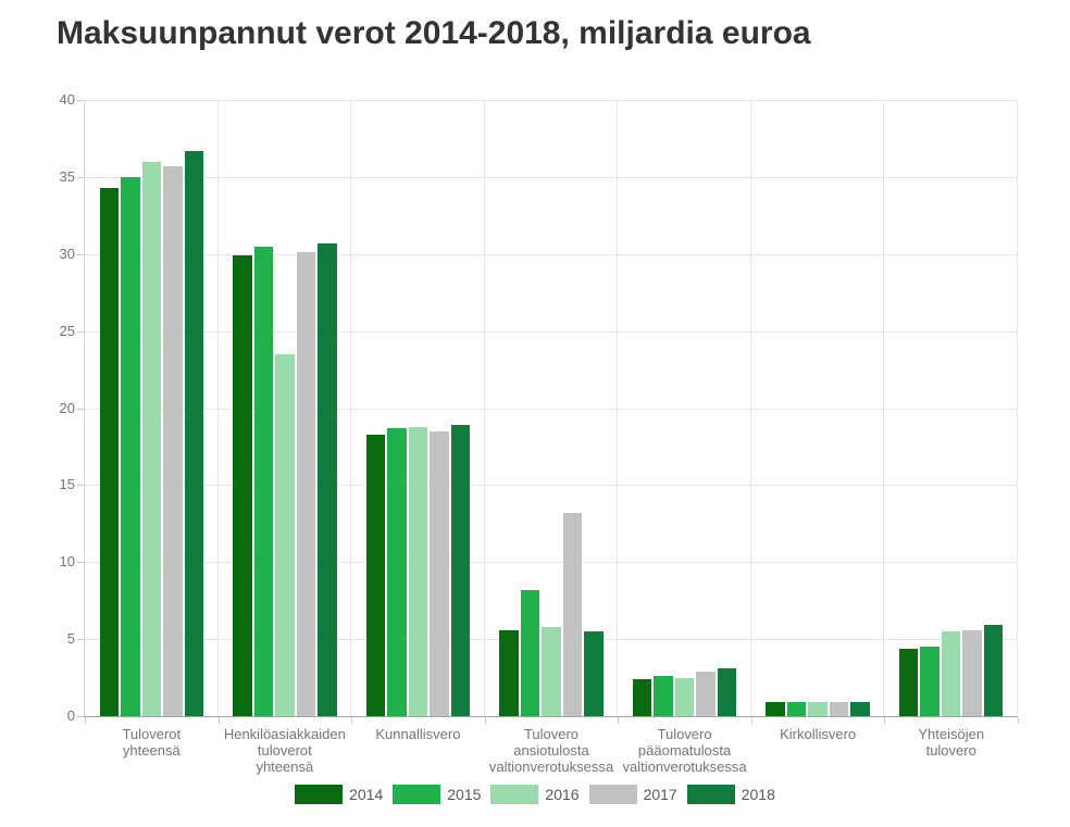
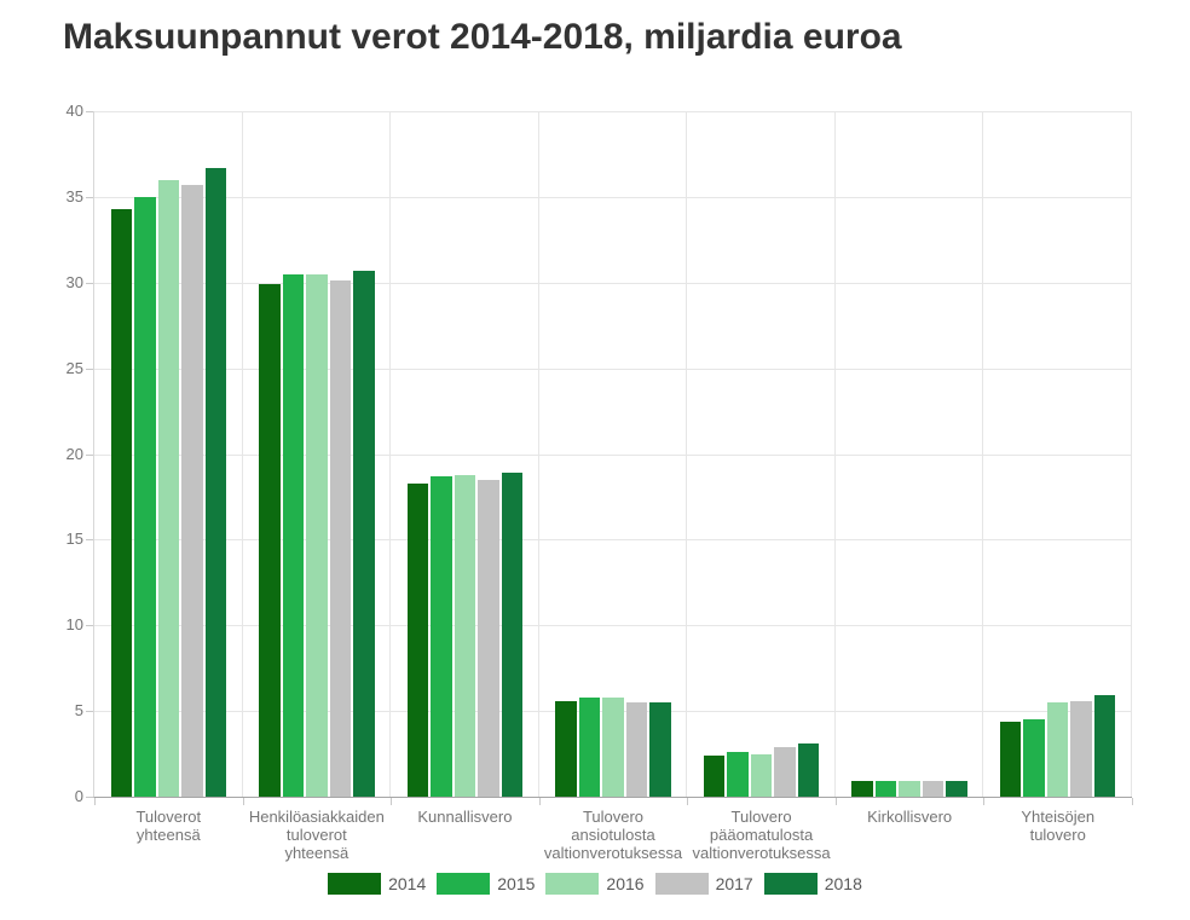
2016/Henkilöasiakkaiden tuloverot yhteensä: 23.5 -> 30.5
2015/Tulovero ansiotulosta valtionverotuksessa: 8.2 -> 5.8
2017/Tulovero ansiotulosta valtionverotuksessa: 13.2 -> 5.5
